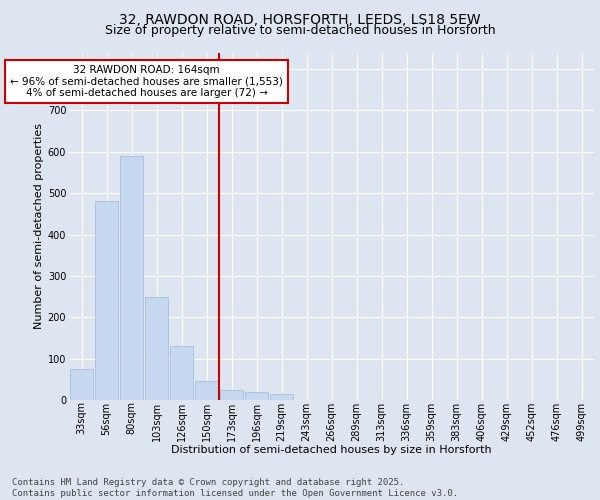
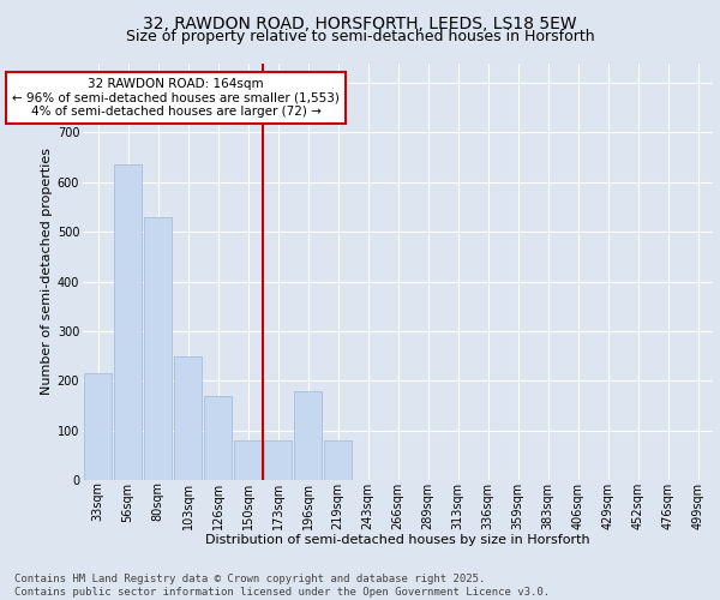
33sqm: 75 -> 215
56sqm: 480 -> 635
80sqm: 590 -> 530
126sqm: 130 -> 170
150sqm: 45 -> 80
173sqm: 25 -> 80
196sqm: 20 -> 180
219sqm: 15 -> 80
